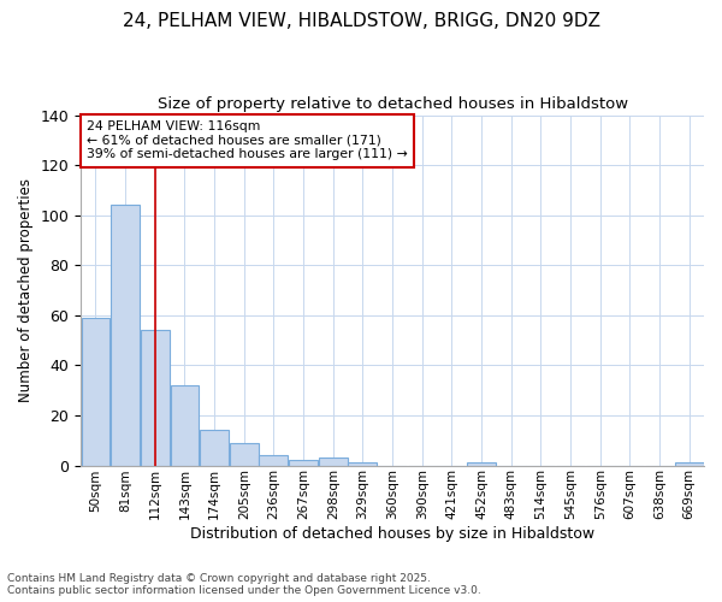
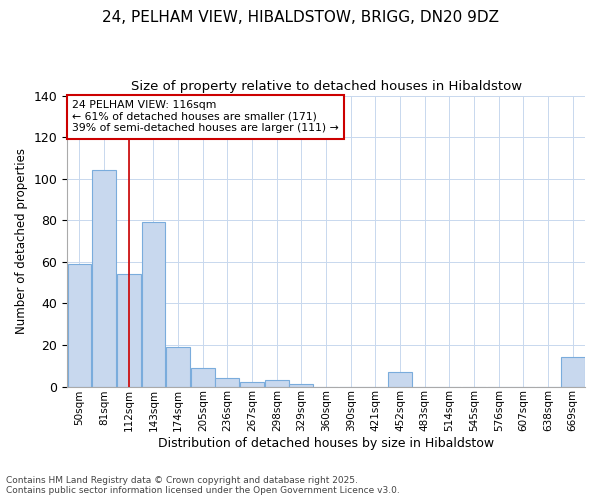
143sqm: 32 -> 79
174sqm: 14 -> 19
452sqm: 1 -> 7
669sqm: 1 -> 14
